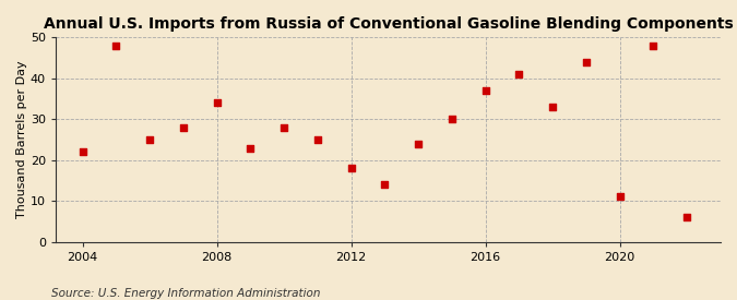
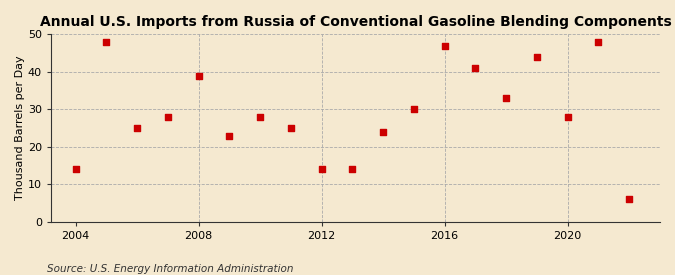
2004: 22 -> 14
2008: 34 -> 39
2012: 18 -> 14
2016: 37 -> 47
2020: 11 -> 28
